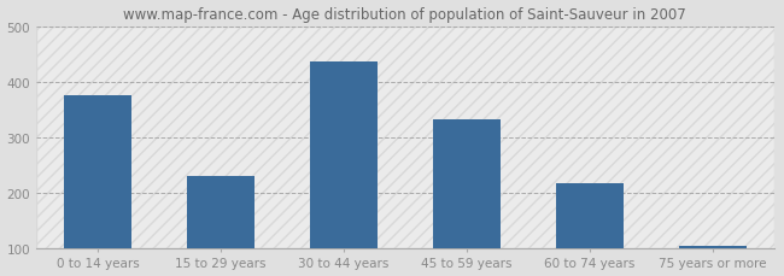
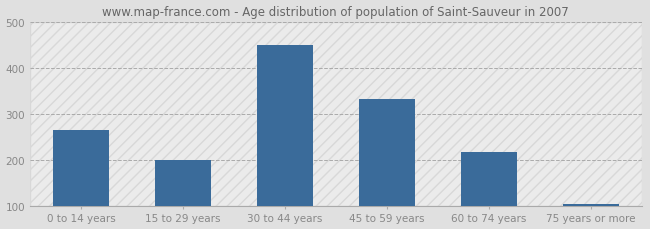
0 to 14 years: 375 -> 265
15 to 29 years: 230 -> 200
30 to 44 years: 435 -> 450
